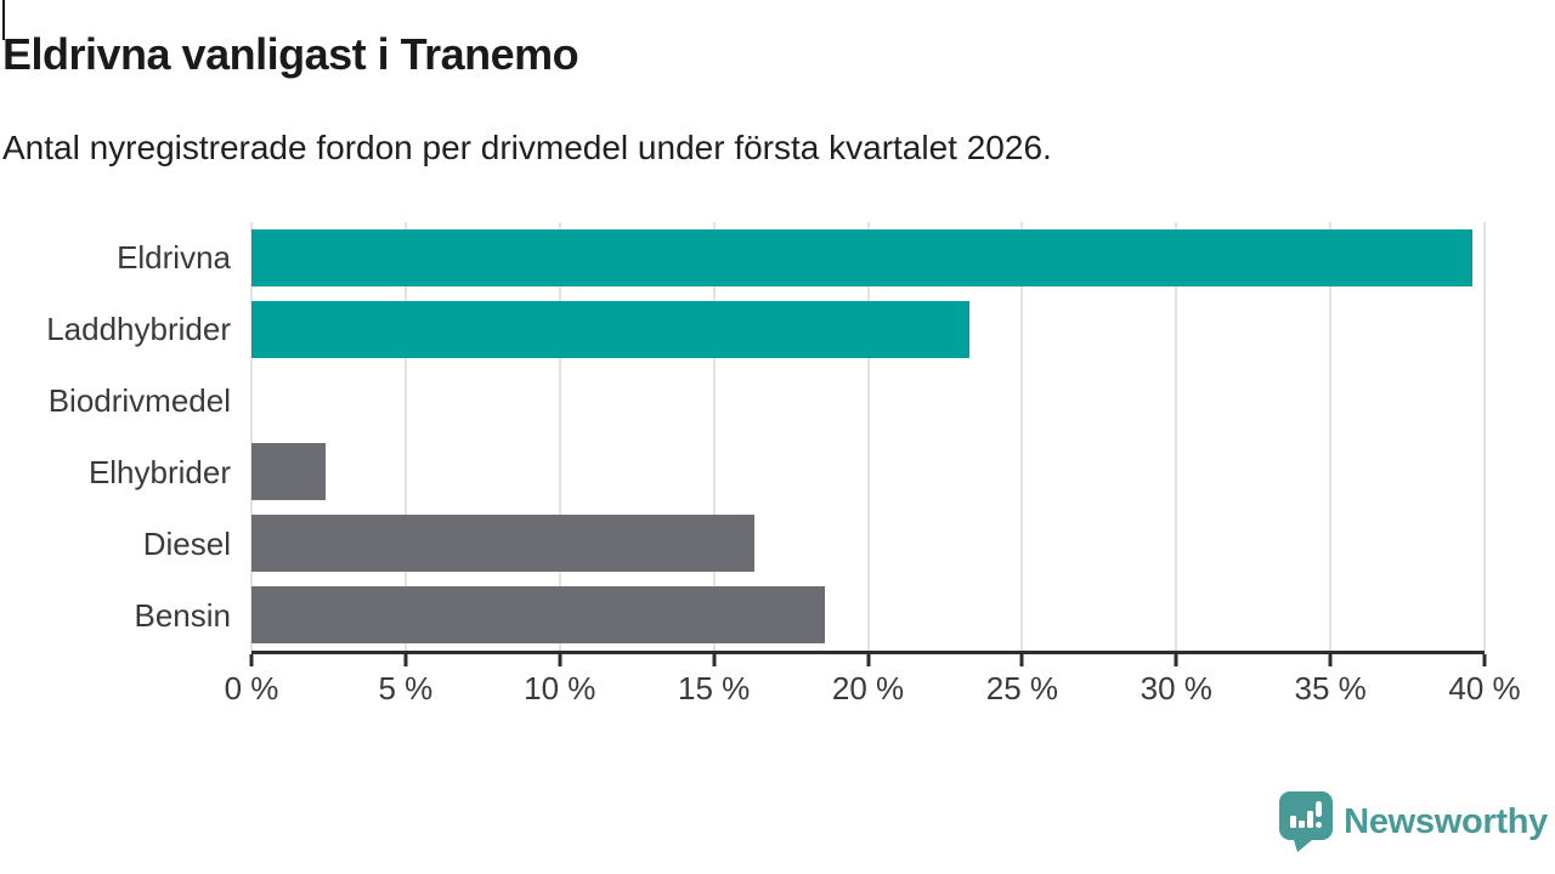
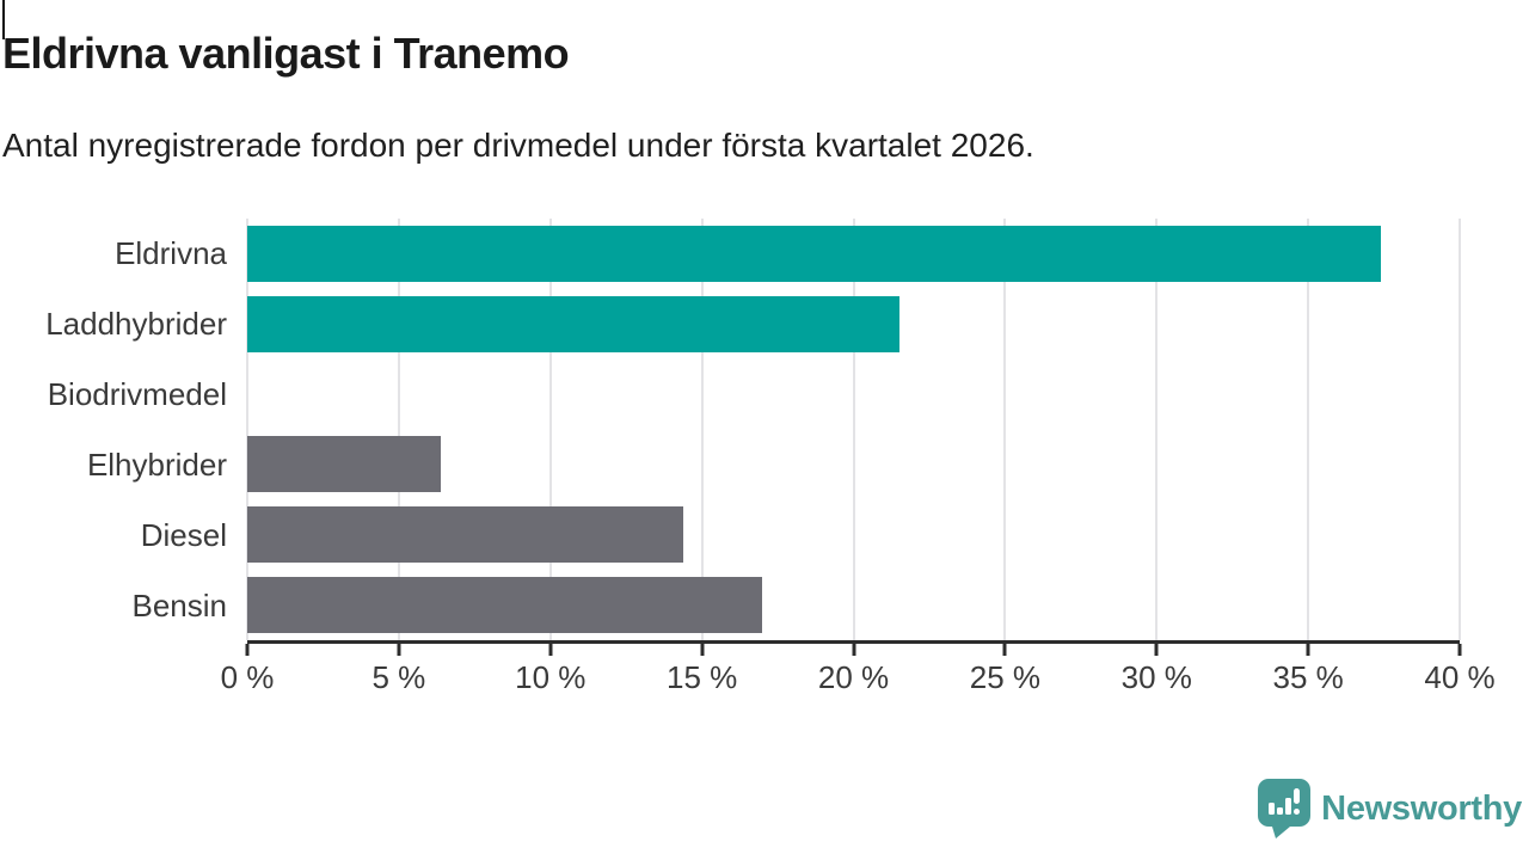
Eldrivna: 39.6% -> 37.4%
Laddhybrider: 23.3% -> 21.5%
Elhybrider: 2.4% -> 6.4%
Diesel: 16.3% -> 14.4%
Bensin: 18.6% -> 17.0%
